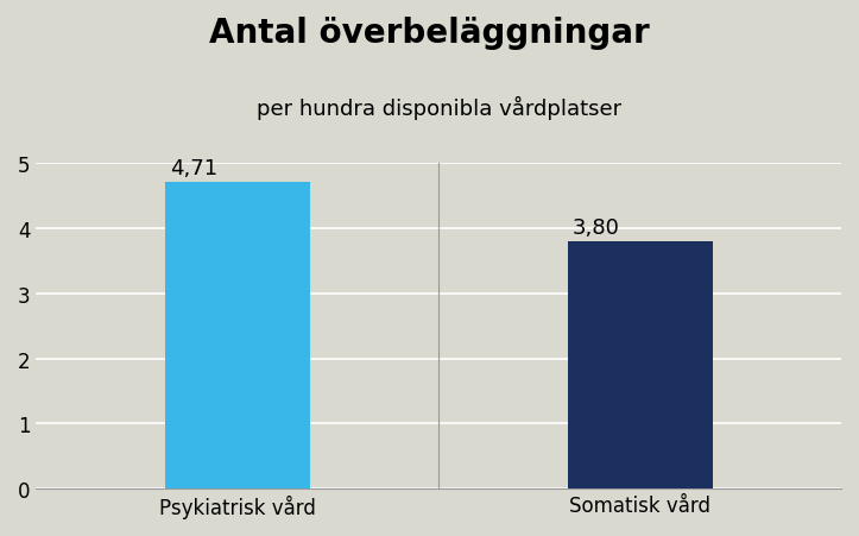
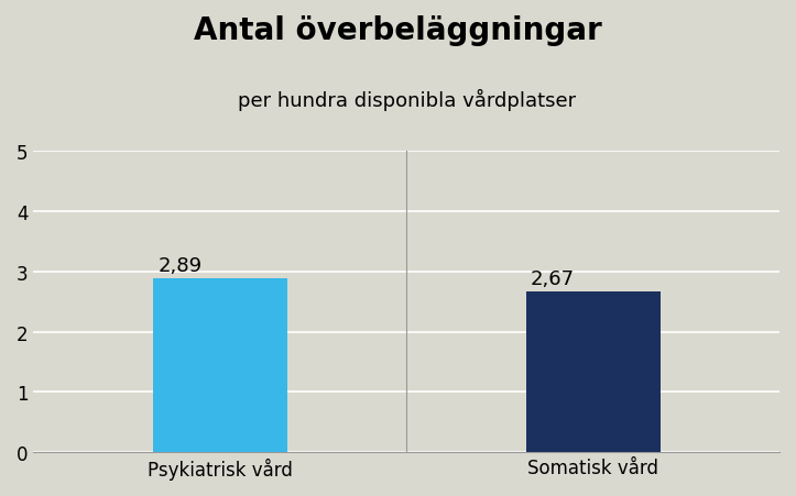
Psykiatrisk vård: 4,71 -> 2,89
Somatisk vård: 3,80 -> 2,67
